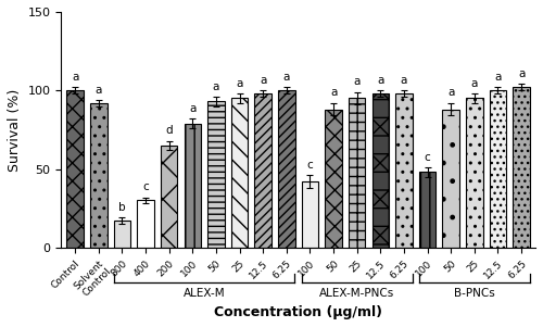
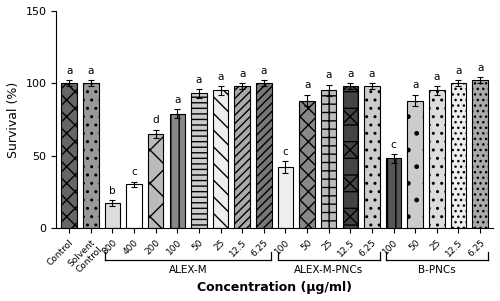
Solvent Control: 92 -> 100
